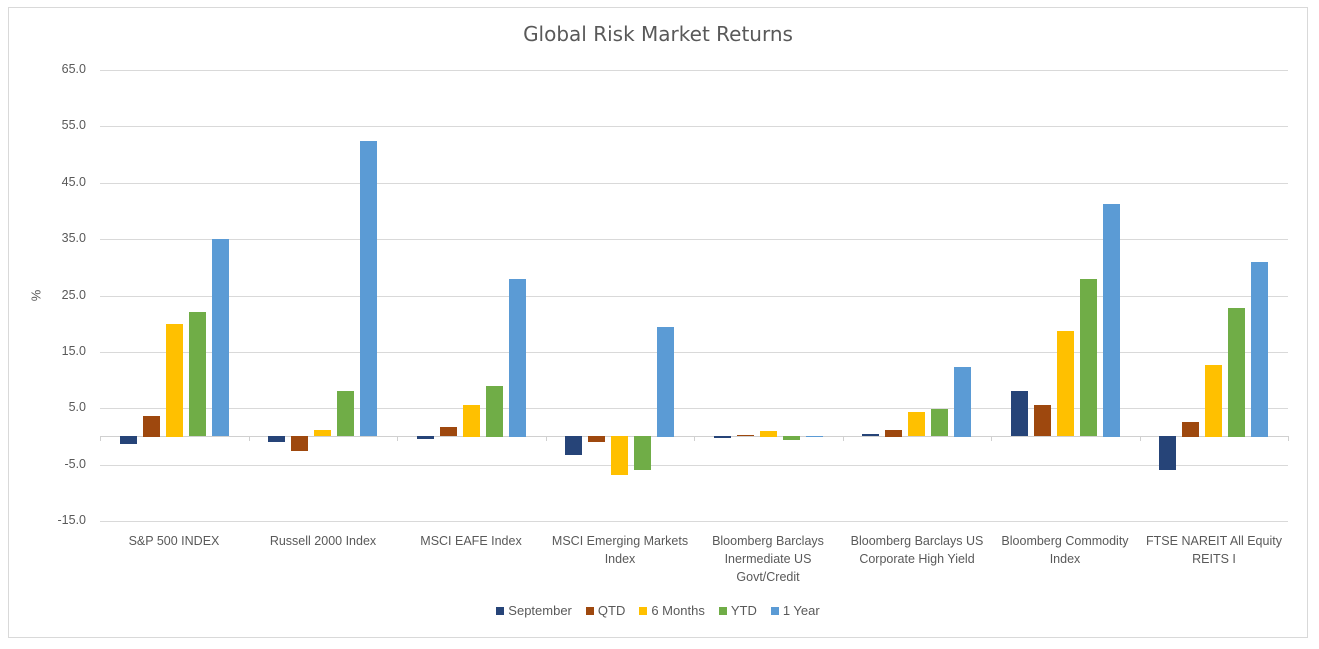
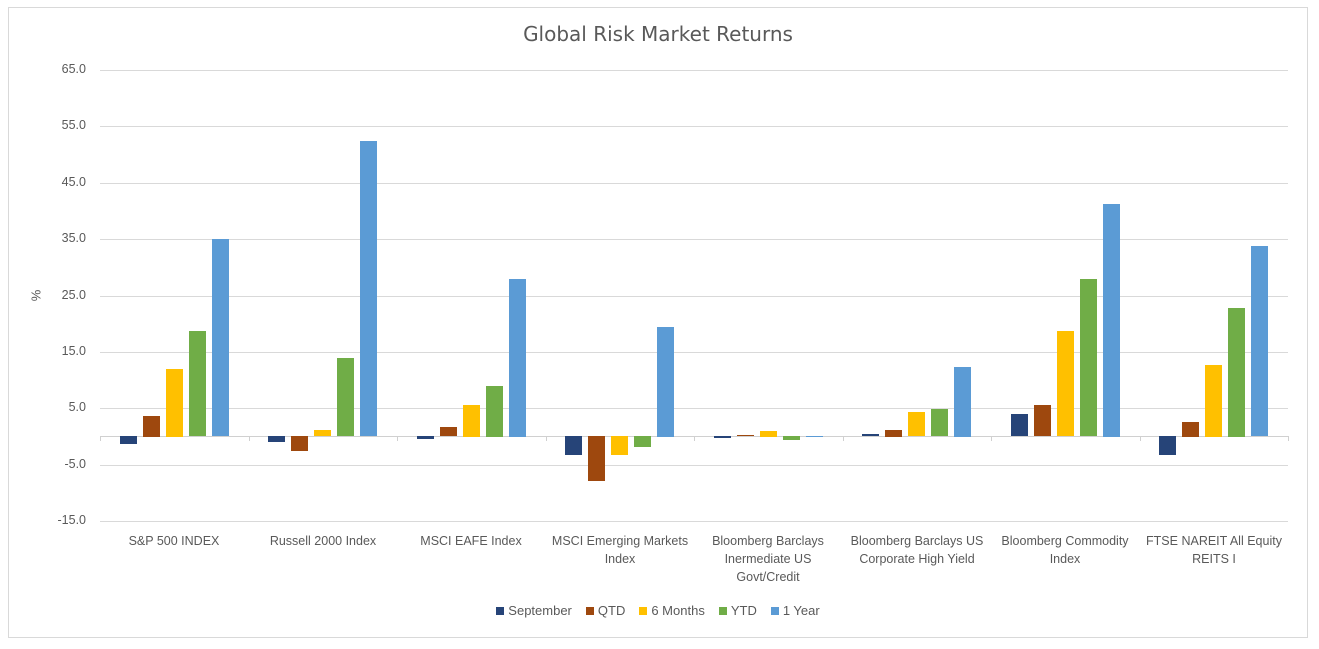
6 Months/S&P 500 INDEX: 20 -> 12
YTD/S&P 500 INDEX: 22 -> 19
YTD/Russell 2000 Index: 8 -> 14
QTD/MSCI Emerging Markets Index: -1 -> -8
6 Months/MSCI Emerging Markets Index: -7 -> -3
YTD/MSCI Emerging Markets Index: -6 -> -2
September/Bloomberg Commodity Index: 8 -> 4
September/FTSE NAREIT All Equity REITS I: -6 -> -3
1 Year/FTSE NAREIT All Equity REITS I: 31 -> 34
